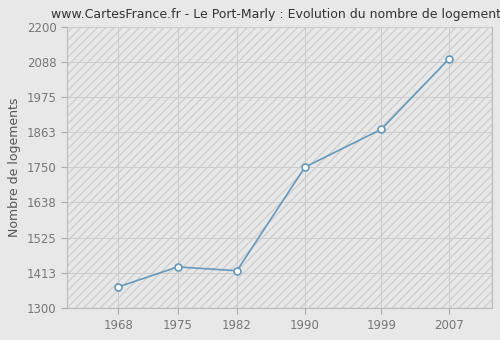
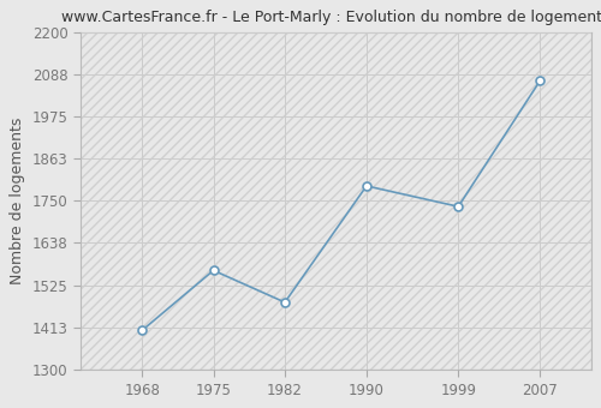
1968: 1368 -> 1405
1975: 1432 -> 1565
1982: 1420 -> 1480
1990: 1751 -> 1790
1999: 1872 -> 1735
2007: 2098 -> 2070
